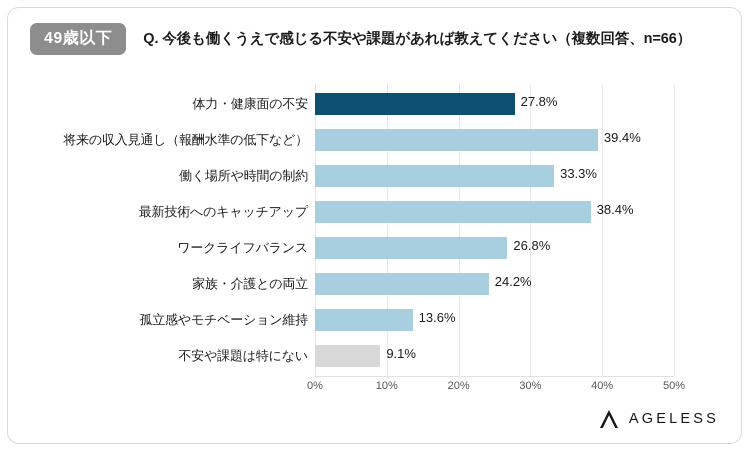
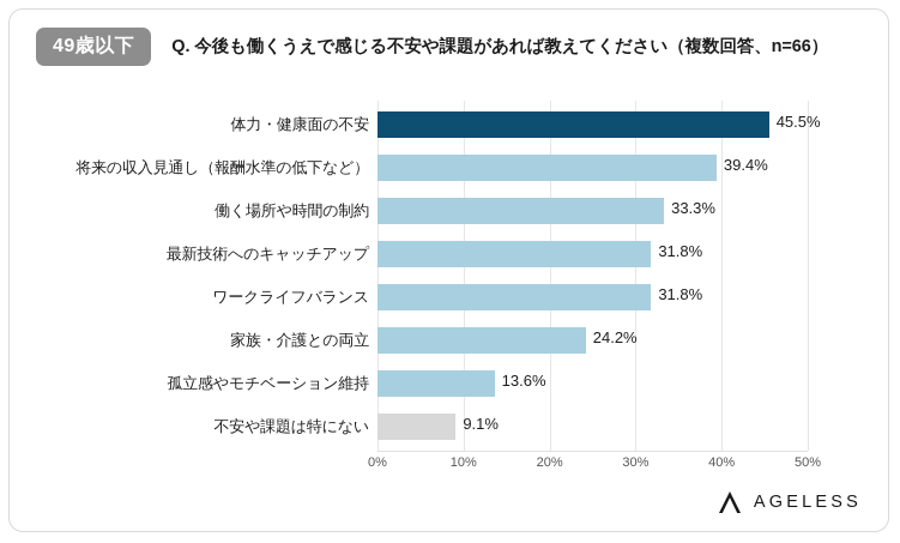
体力・健康面の不安: 27.8% -> 45.5%
最新技術へのキャッチアップ: 38.4% -> 31.8%
ワークライフバランス: 26.8% -> 31.8%
